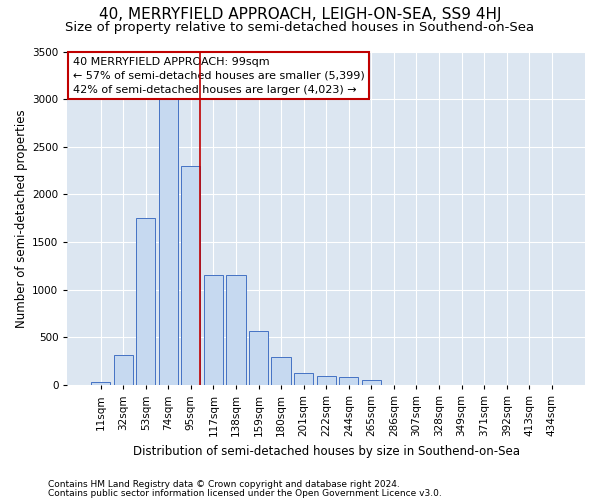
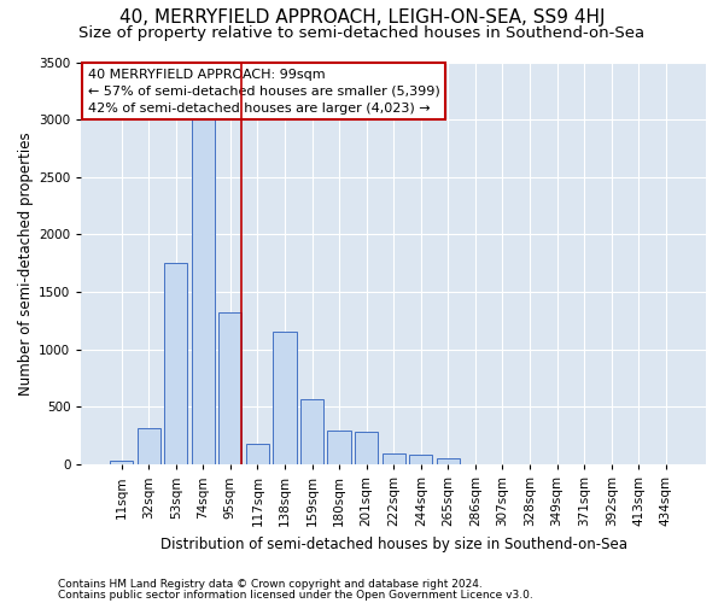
95sqm: 2300 -> 1320
117sqm: 1150 -> 180
201sqm: 130 -> 280
